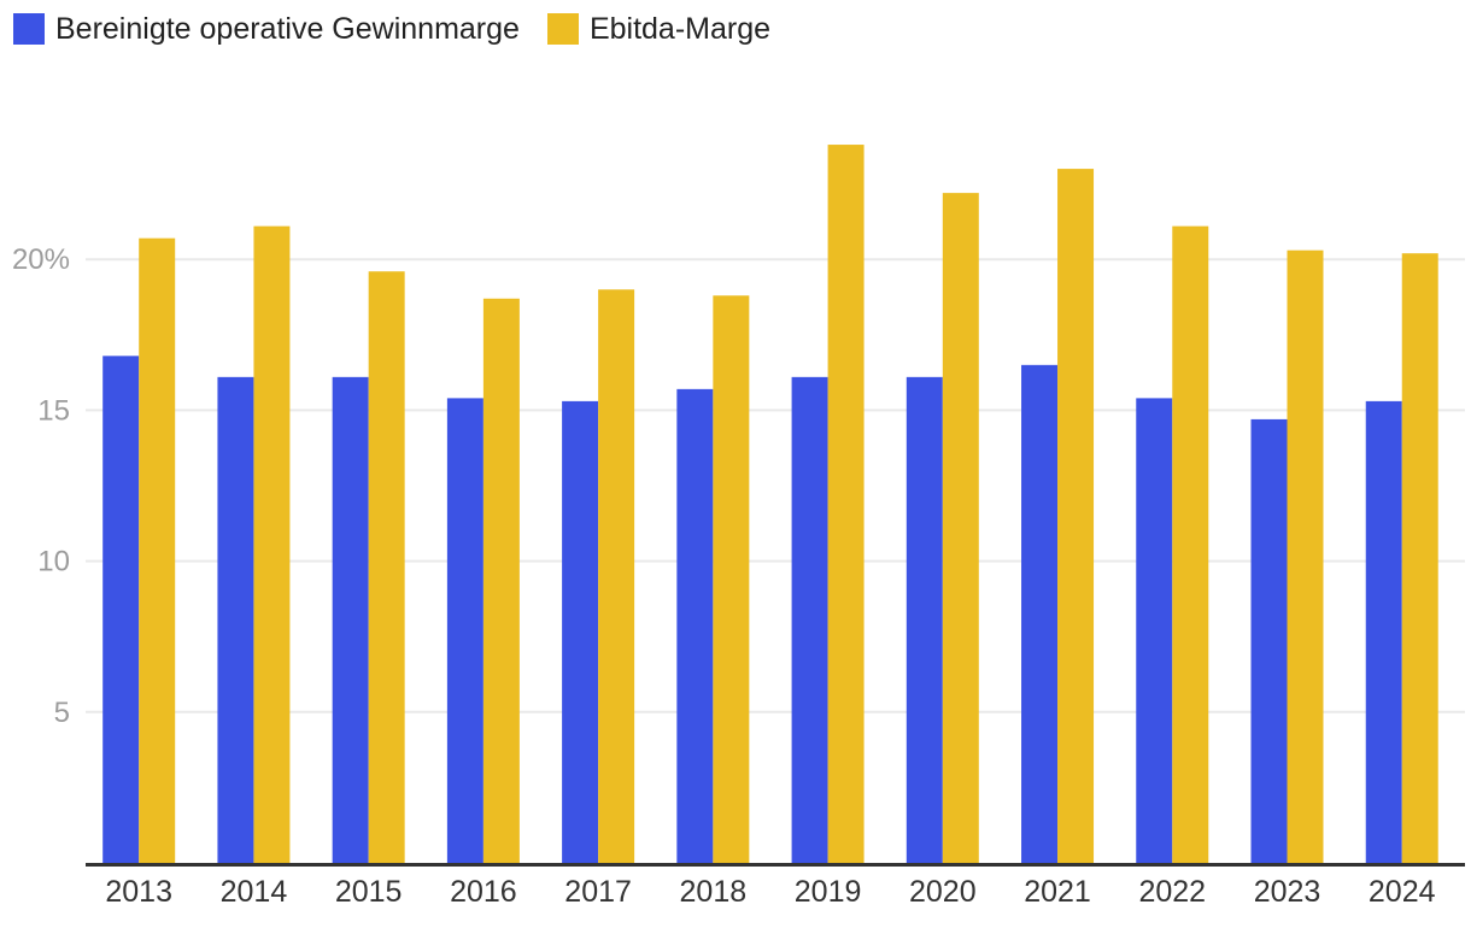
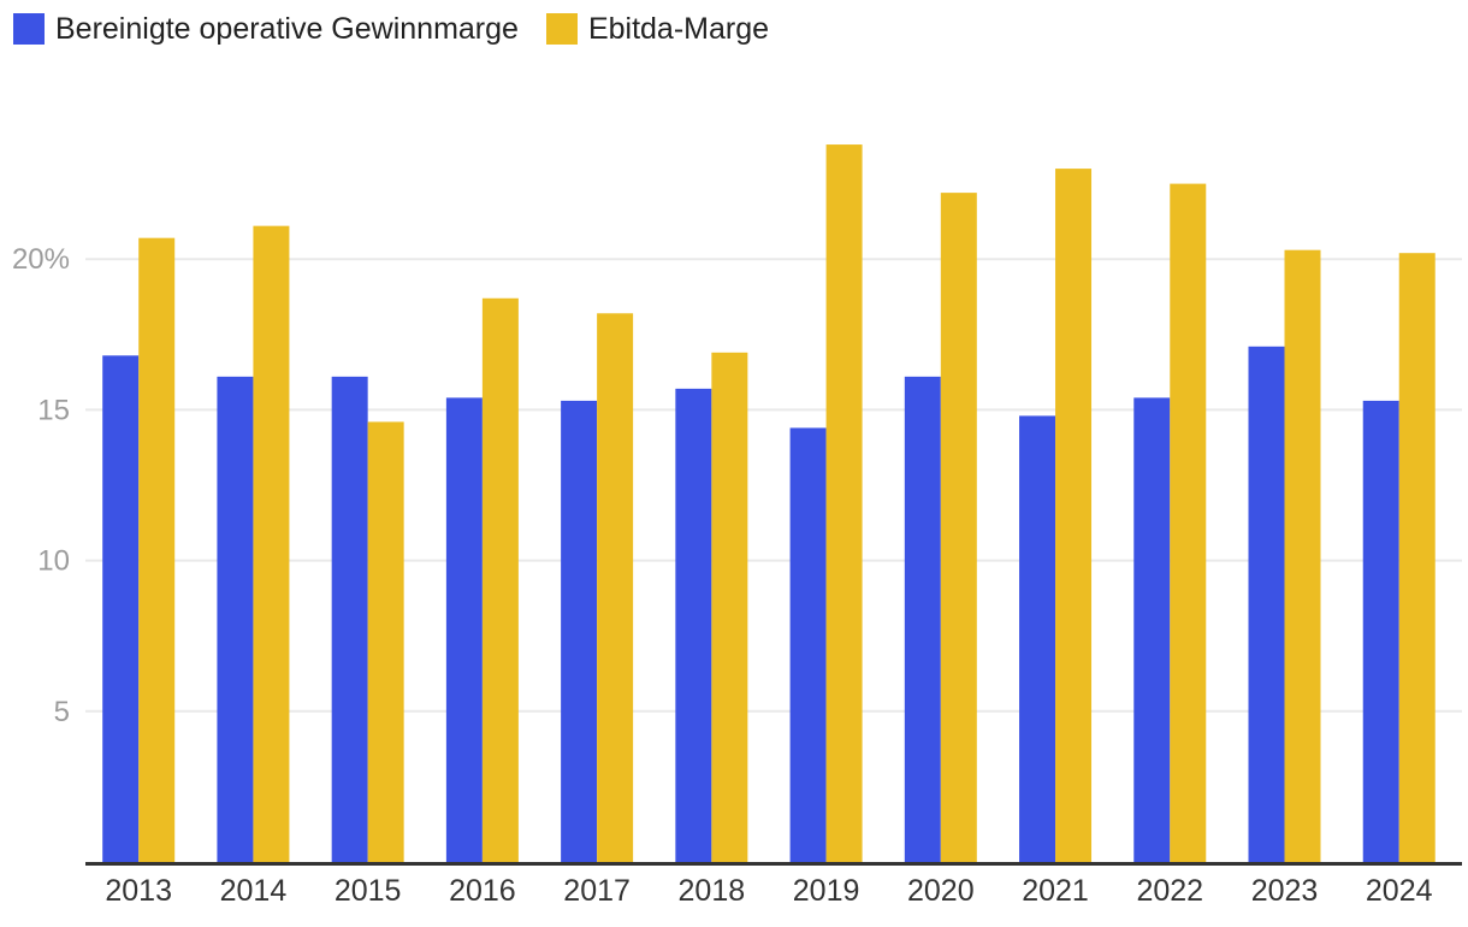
Ebitda-Marge/2015: 19.6% -> 14.6%
Ebitda-Marge/2017: 19.0% -> 18.2%
Ebitda-Marge/2018: 18.8% -> 16.9%
Bereinigte operative Gewinnmarge/2019: 16.1% -> 14.4%
Bereinigte operative Gewinnmarge/2021: 16.5% -> 14.8%
Ebitda-Marge/2022: 21.1% -> 22.5%
Bereinigte operative Gewinnmarge/2023: 14.7% -> 17.1%
